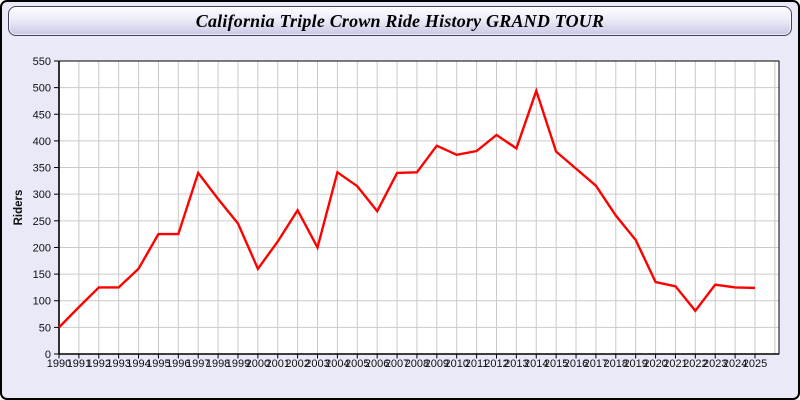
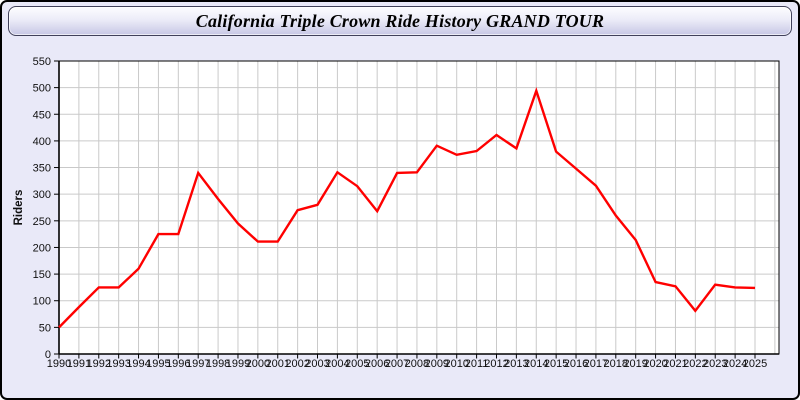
2000: 160 -> 210
2003: 200 -> 280
